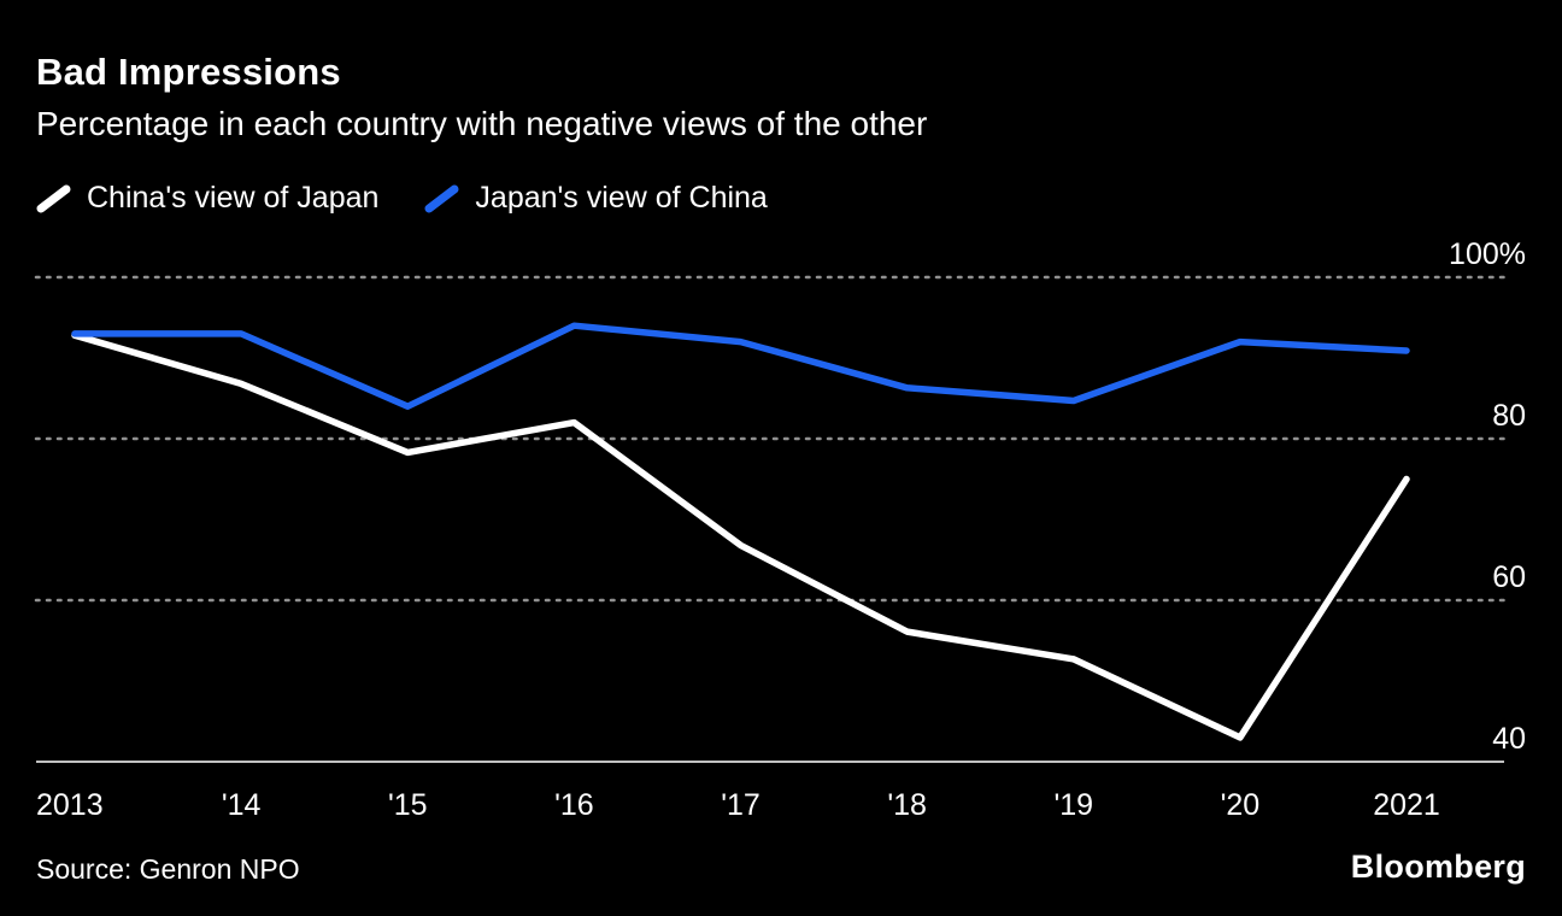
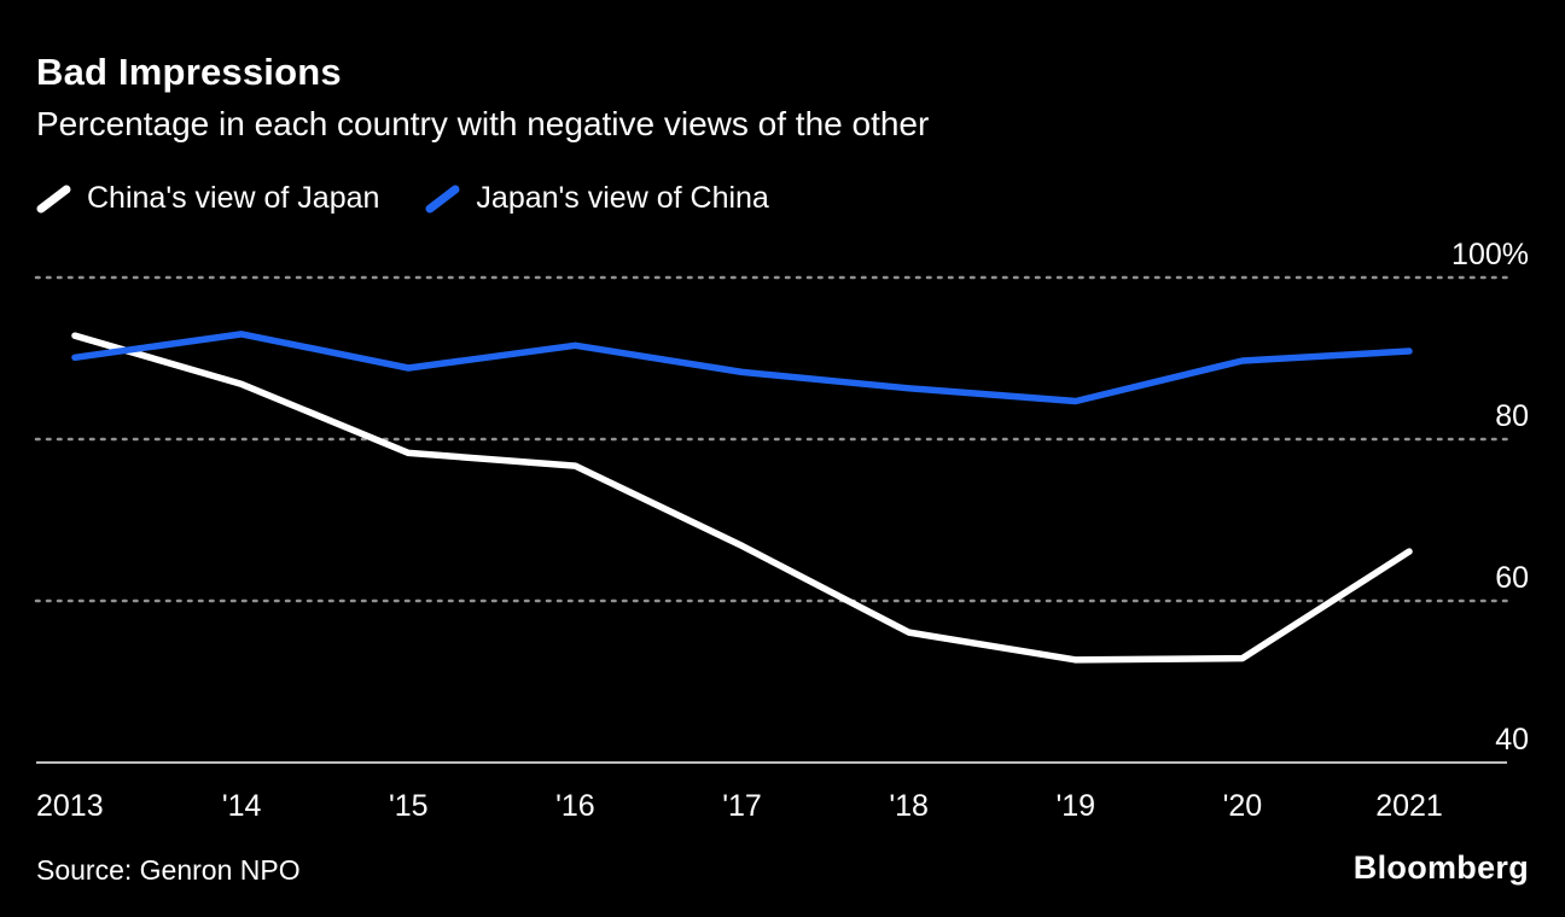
Japan's view of China/2013: 93% -> 90%
Japan's view of China/'15: 84% -> 89%
China's view of Japan/'16: 82% -> 77%
Japan's view of China/'16: 94% -> 92%
Japan's view of China/'17: 92% -> 88%
China's view of Japan/'20: 43% -> 53%
Japan's view of China/'20: 92% -> 90%
China's view of Japan/2021: 75% -> 66%
